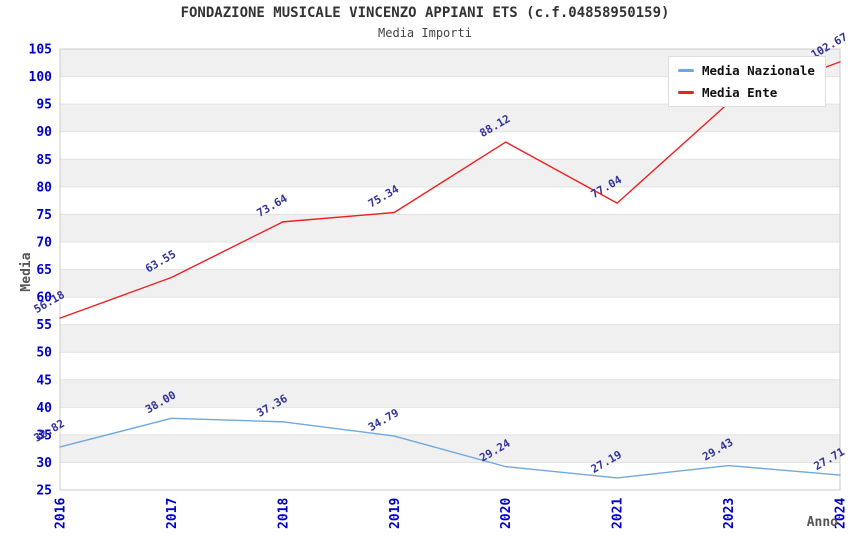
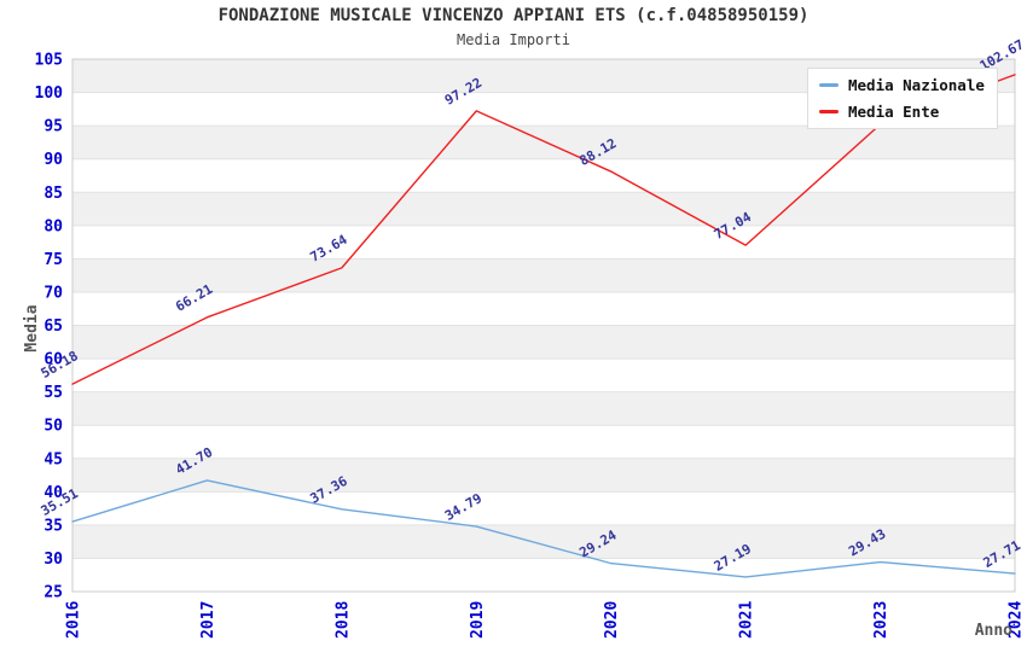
Media Nazionale/2016: 32.82 -> 35.51
Media Nazionale/2017: 38.00 -> 41.70
Media Ente/2017: 63.55 -> 66.21
Media Ente/2019: 75.34 -> 97.22
